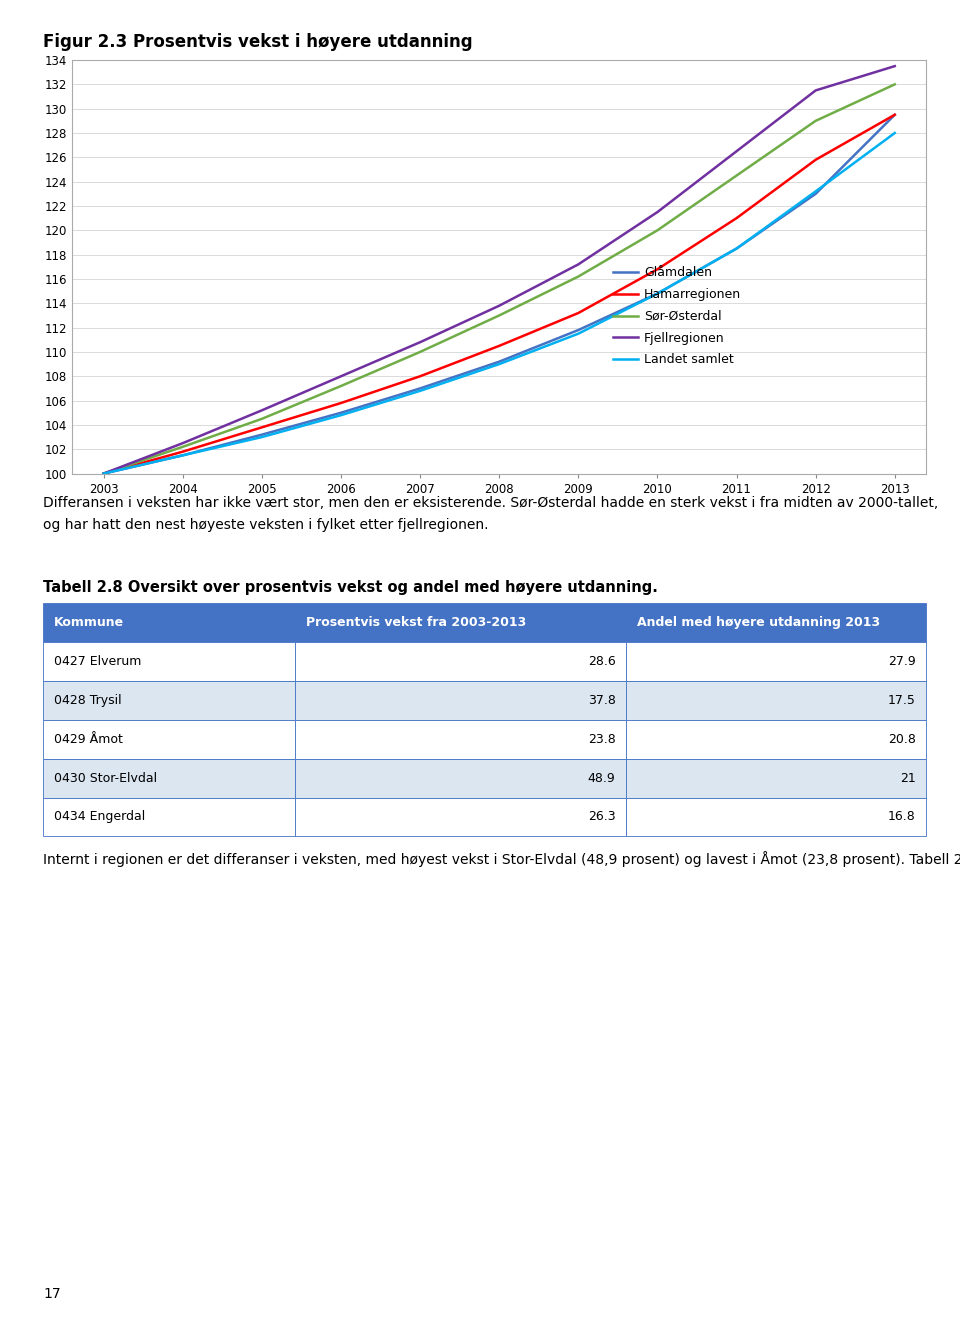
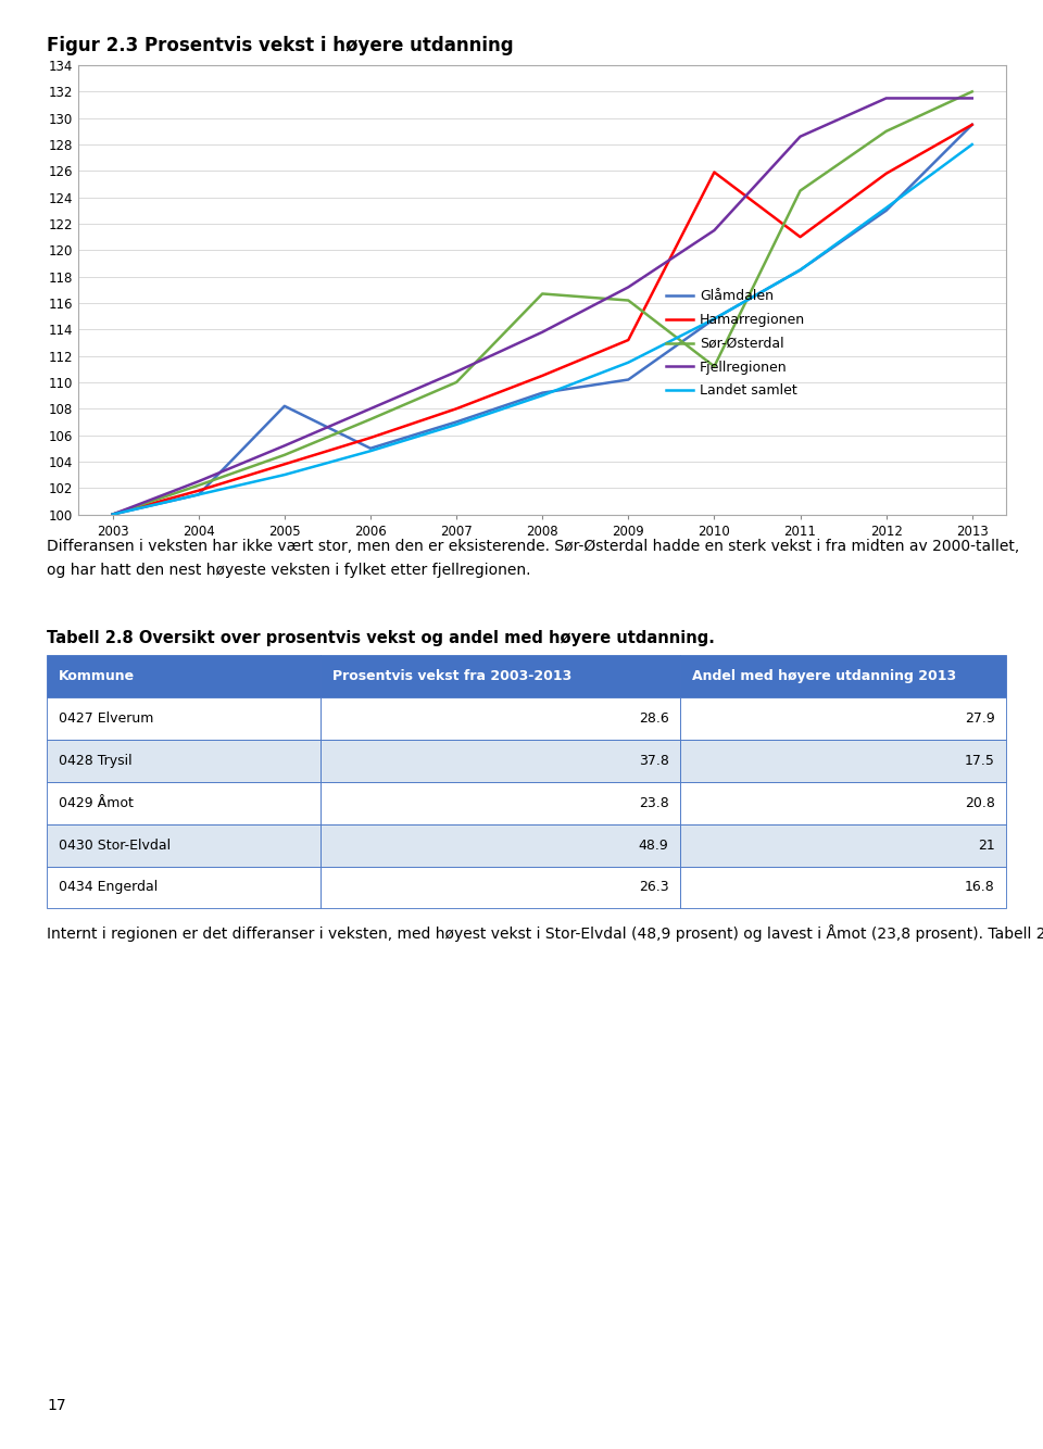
Glåmdalen/2005: 103.2 -> 108.2
Sør-Østerdal/2008: 113.0 -> 116.7
Glåmdalen/2009: 111.8 -> 110.2
Hamarregionen/2010: 116.8 -> 125.9
Sør-Østerdal/2010: 120.0 -> 111.2
Fjellregionen/2011: 126.5 -> 128.6
Fjellregionen/2013: 133.5 -> 131.5
